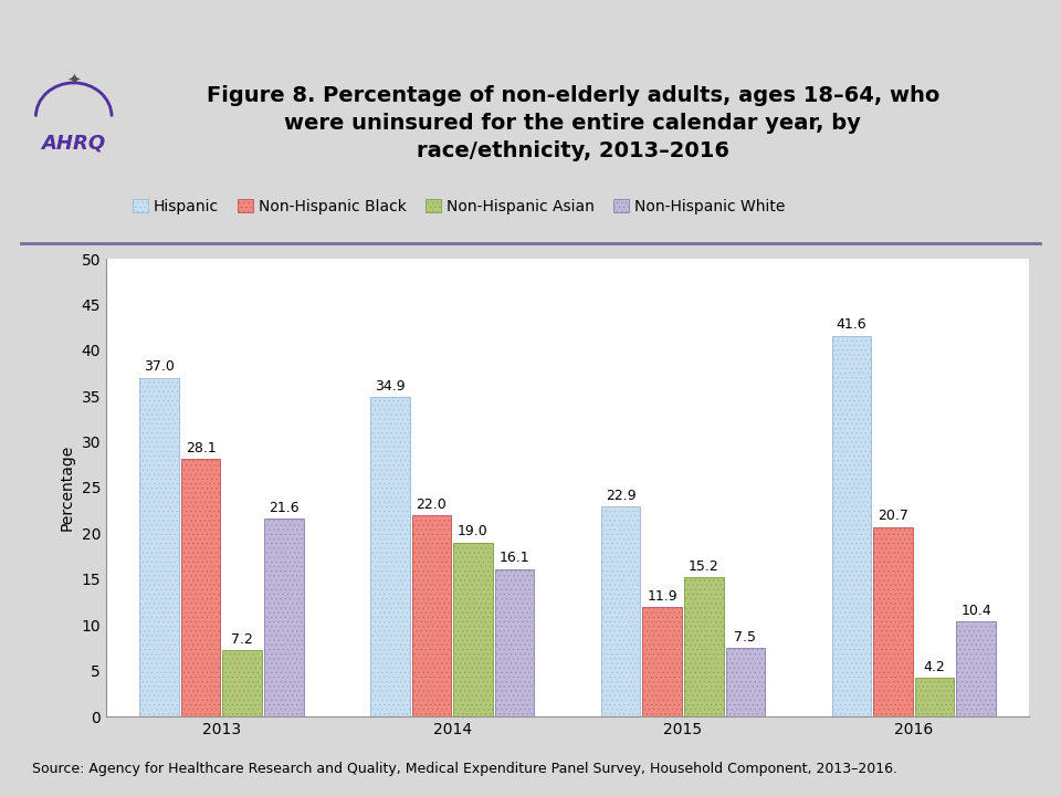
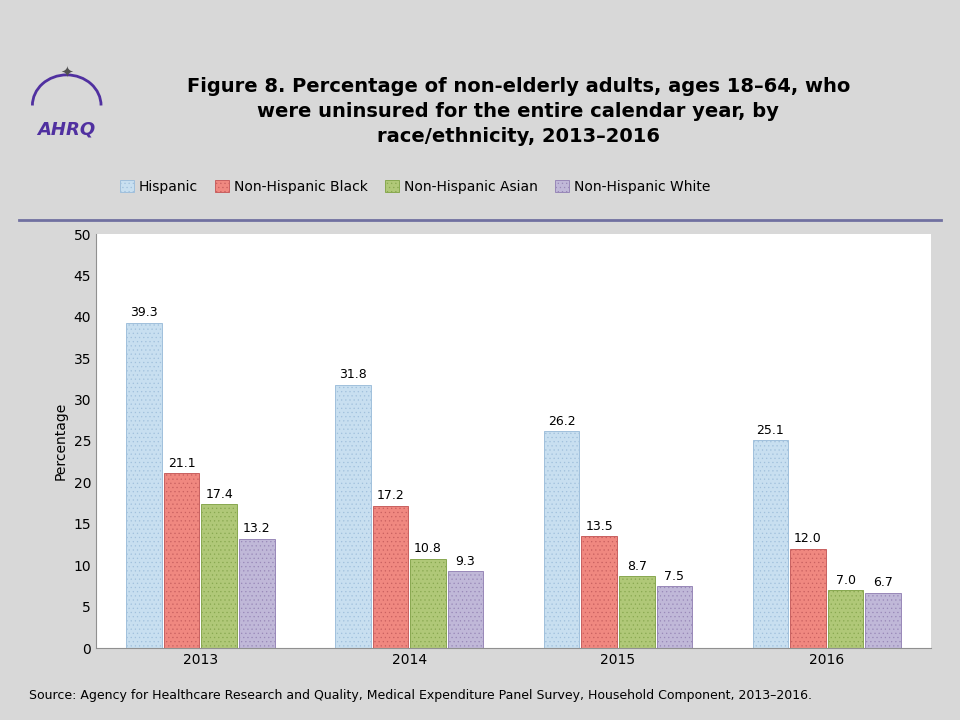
Hispanic/2013: 37.0 -> 39.3
Non-Hispanic Black/2013: 28.1 -> 21.1
Non-Hispanic Asian/2013: 7.2 -> 17.4
Non-Hispanic White/2013: 21.6 -> 13.2
Hispanic/2014: 34.9 -> 31.8
Non-Hispanic Black/2014: 22.0 -> 17.2
Non-Hispanic Asian/2014: 19.0 -> 10.8
Non-Hispanic White/2014: 16.1 -> 9.3
Hispanic/2015: 22.9 -> 26.2
Non-Hispanic Black/2015: 11.9 -> 13.5
Non-Hispanic Asian/2015: 15.2 -> 8.7
Hispanic/2016: 41.6 -> 25.1
Non-Hispanic Black/2016: 20.7 -> 12.0
Non-Hispanic Asian/2016: 4.2 -> 7.0
Non-Hispanic White/2016: 10.4 -> 6.7
